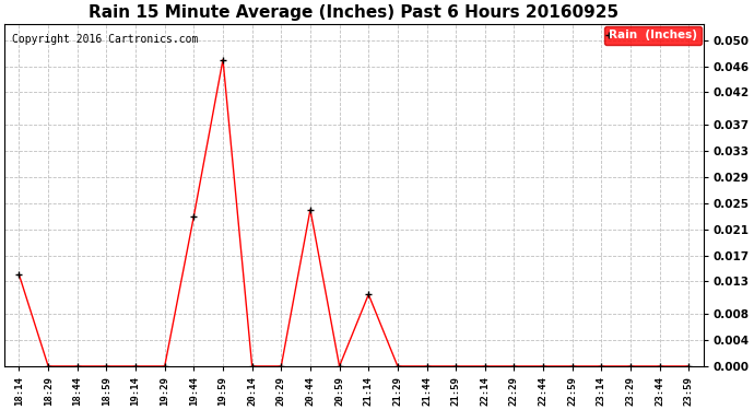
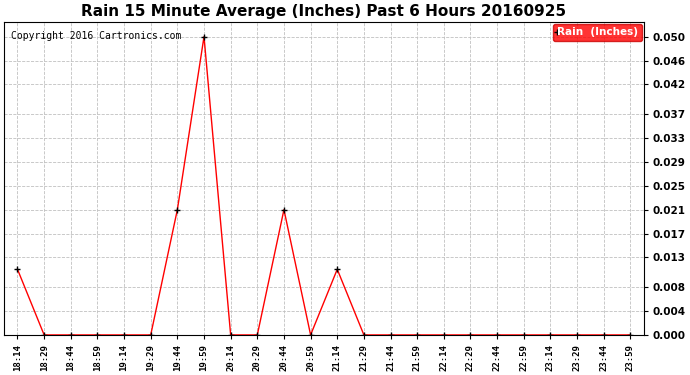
18:14: 0.014 -> 0.011
19:44: 0.023 -> 0.021
19:59: 0.047 -> 0.050
20:44: 0.024 -> 0.021
